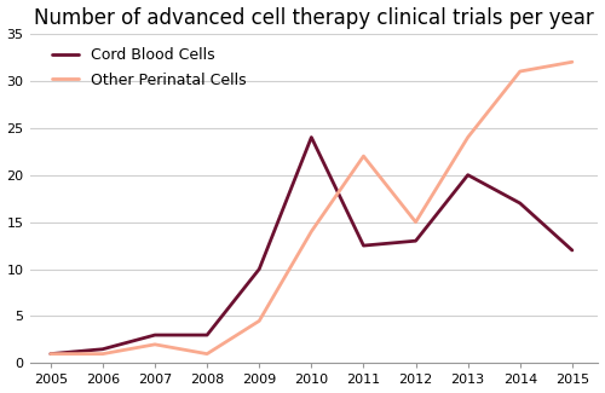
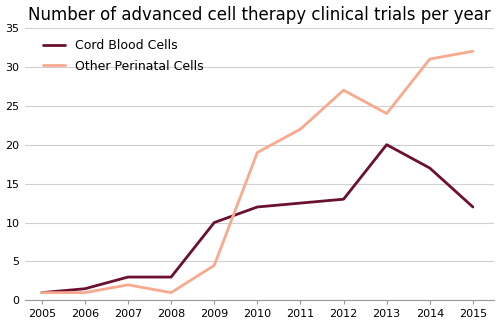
Cord Blood Cells/2010: 24.0 -> 12.0
Other Perinatal Cells/2010: 14.0 -> 19.0
Other Perinatal Cells/2012: 15.0 -> 27.0
